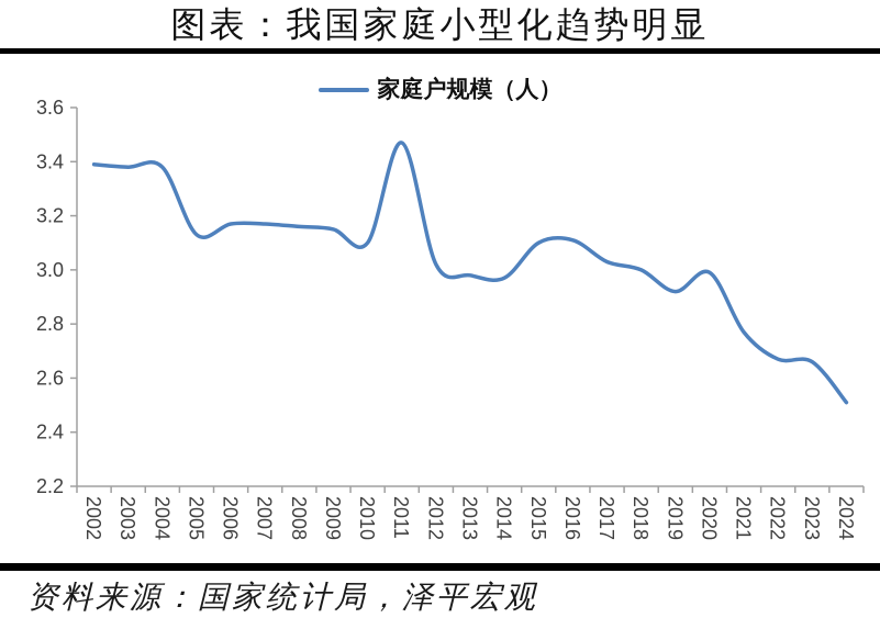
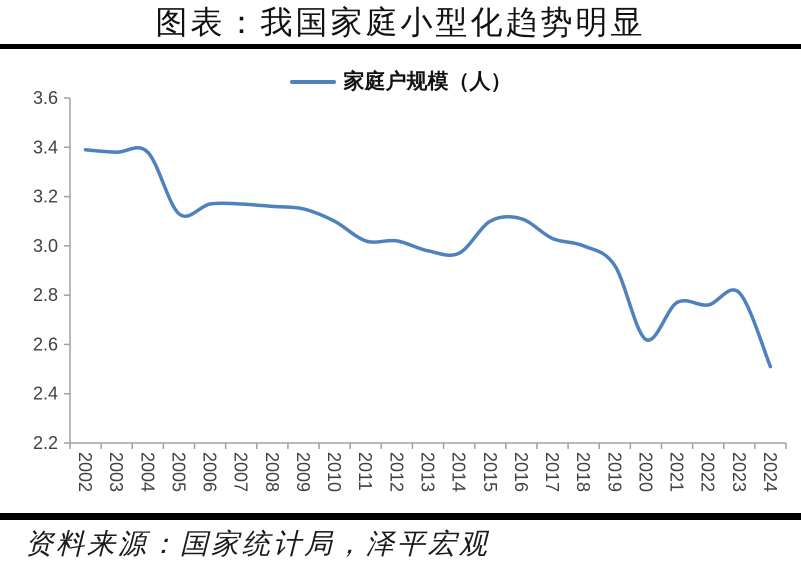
2011: 3.47 -> 3.02
2020: 2.99 -> 2.62
2022: 2.67 -> 2.76
2023: 2.66 -> 2.81
